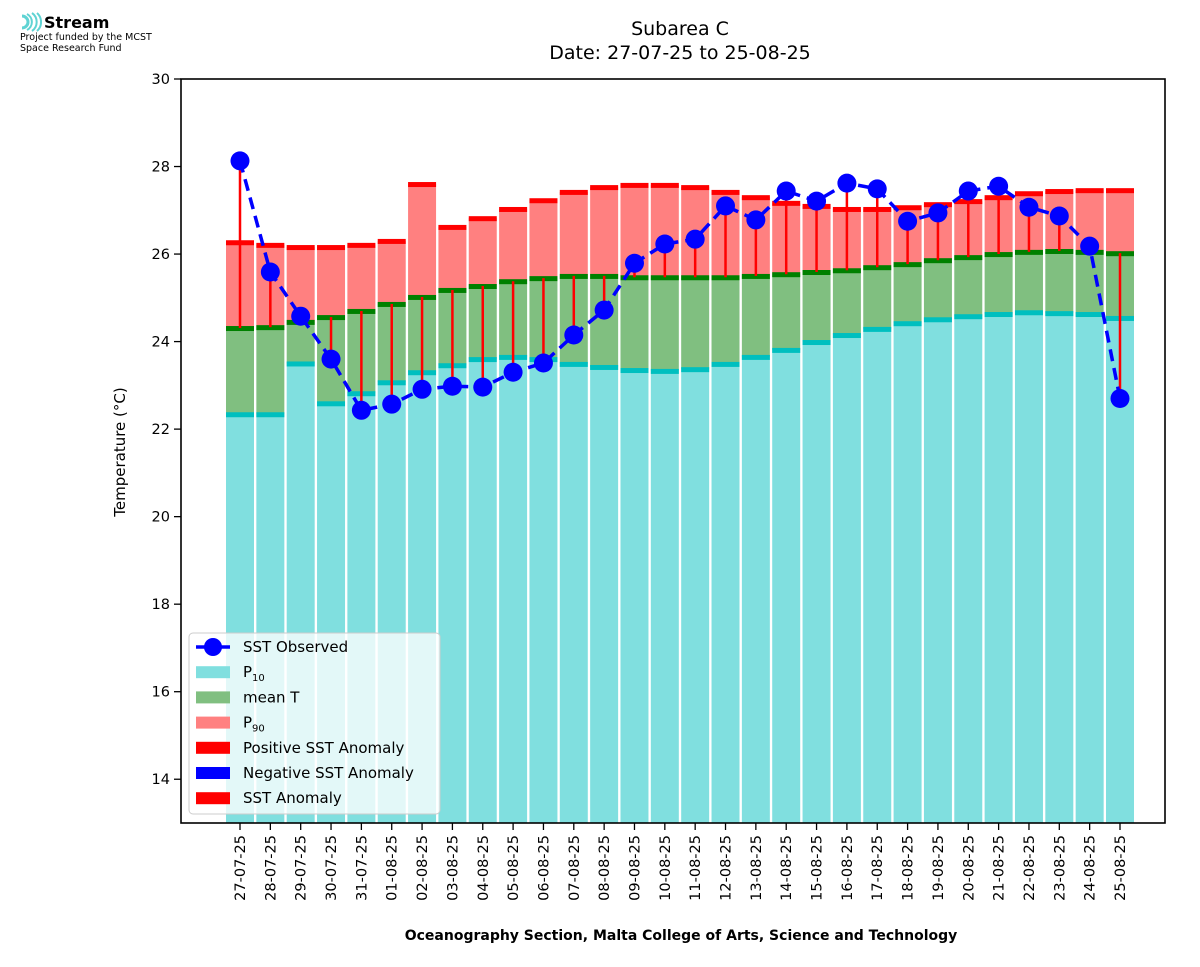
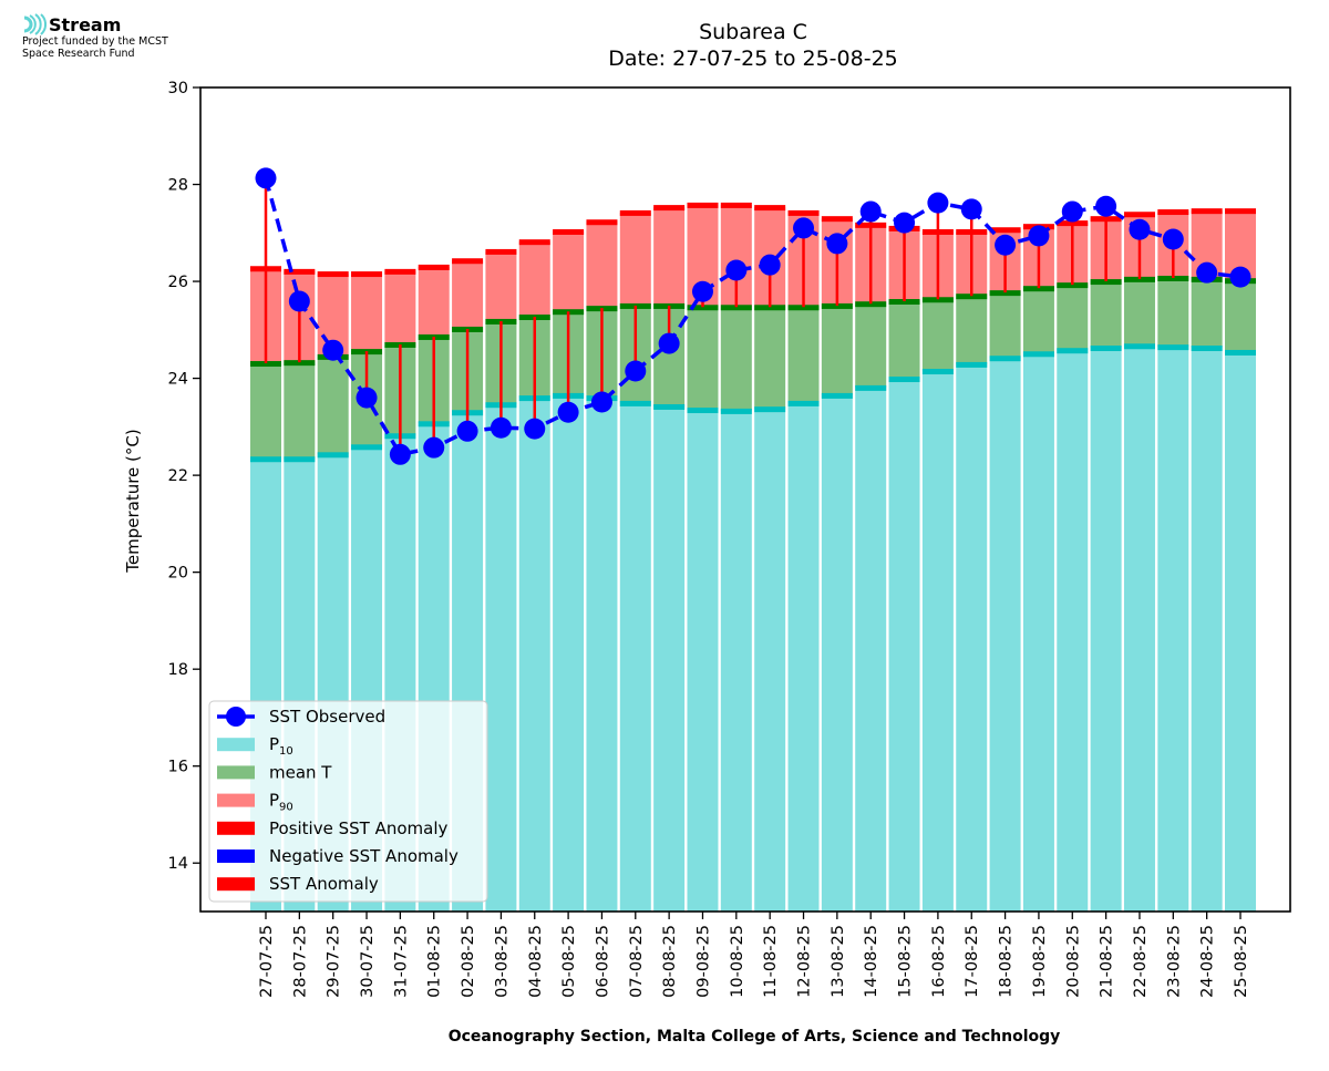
P10/29-07-25: 23.5 -> 22.4
P90/02-08-25: 27.6 -> 26.4
SST Observed/25-08-25: 22.7 -> 26.1
